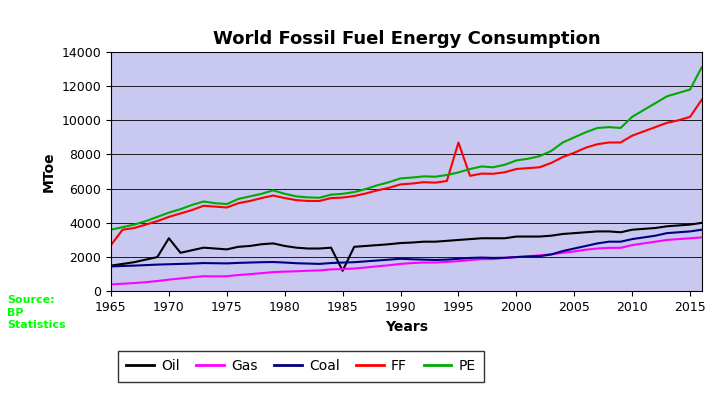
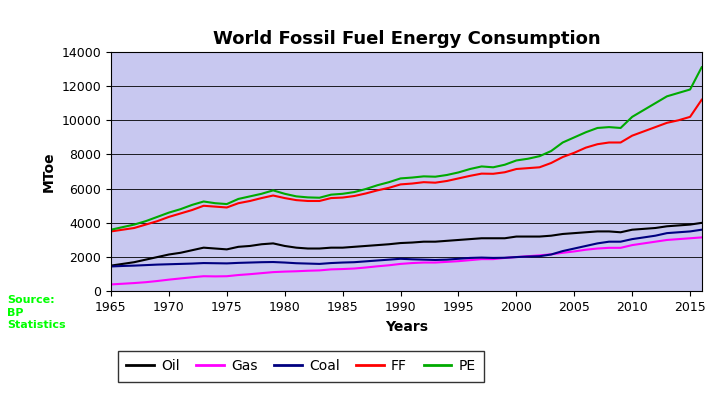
FF/1965: 2700 -> 3500
Oil/1970: 3100 -> 2200
Oil/1985: 1200 -> 2600
FF/1995: 8700 -> 6600
